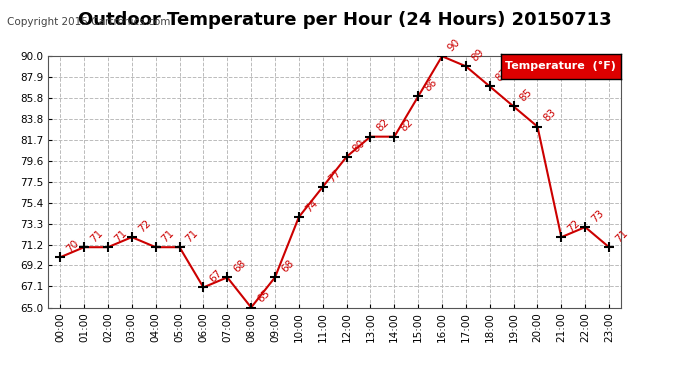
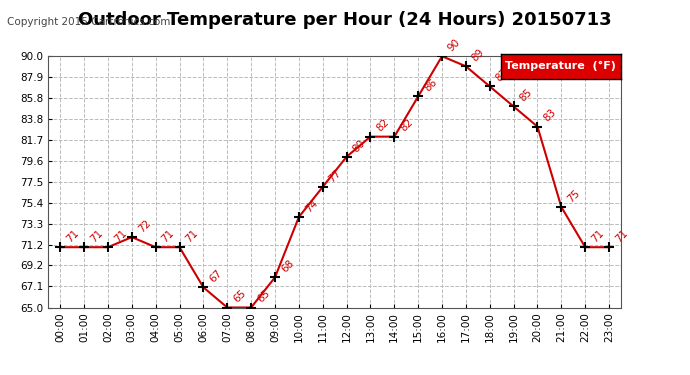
00:00: 70 -> 71
07:00: 68 -> 65
21:00: 72 -> 75
22:00: 73 -> 71
